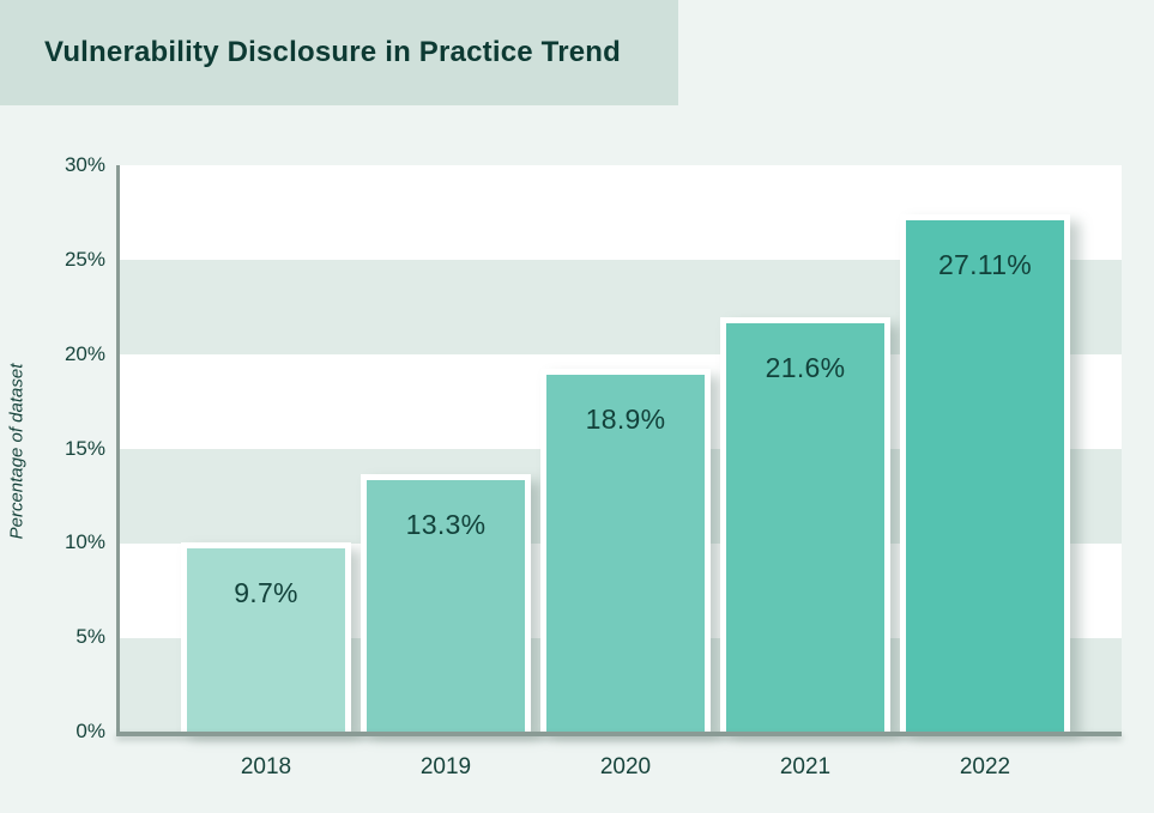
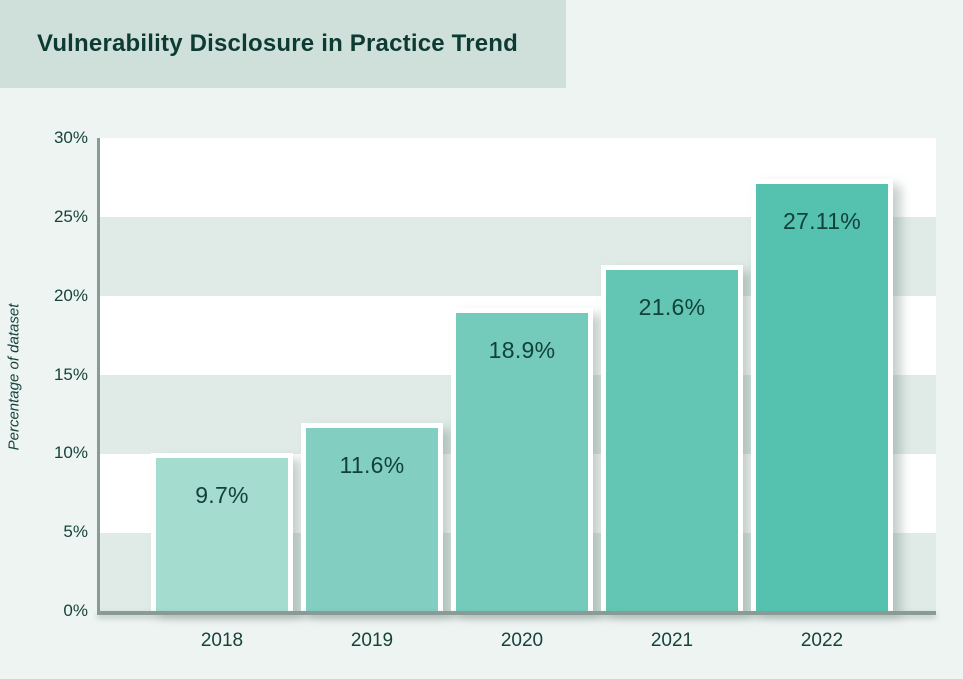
2019: 13.3% -> 11.6%
